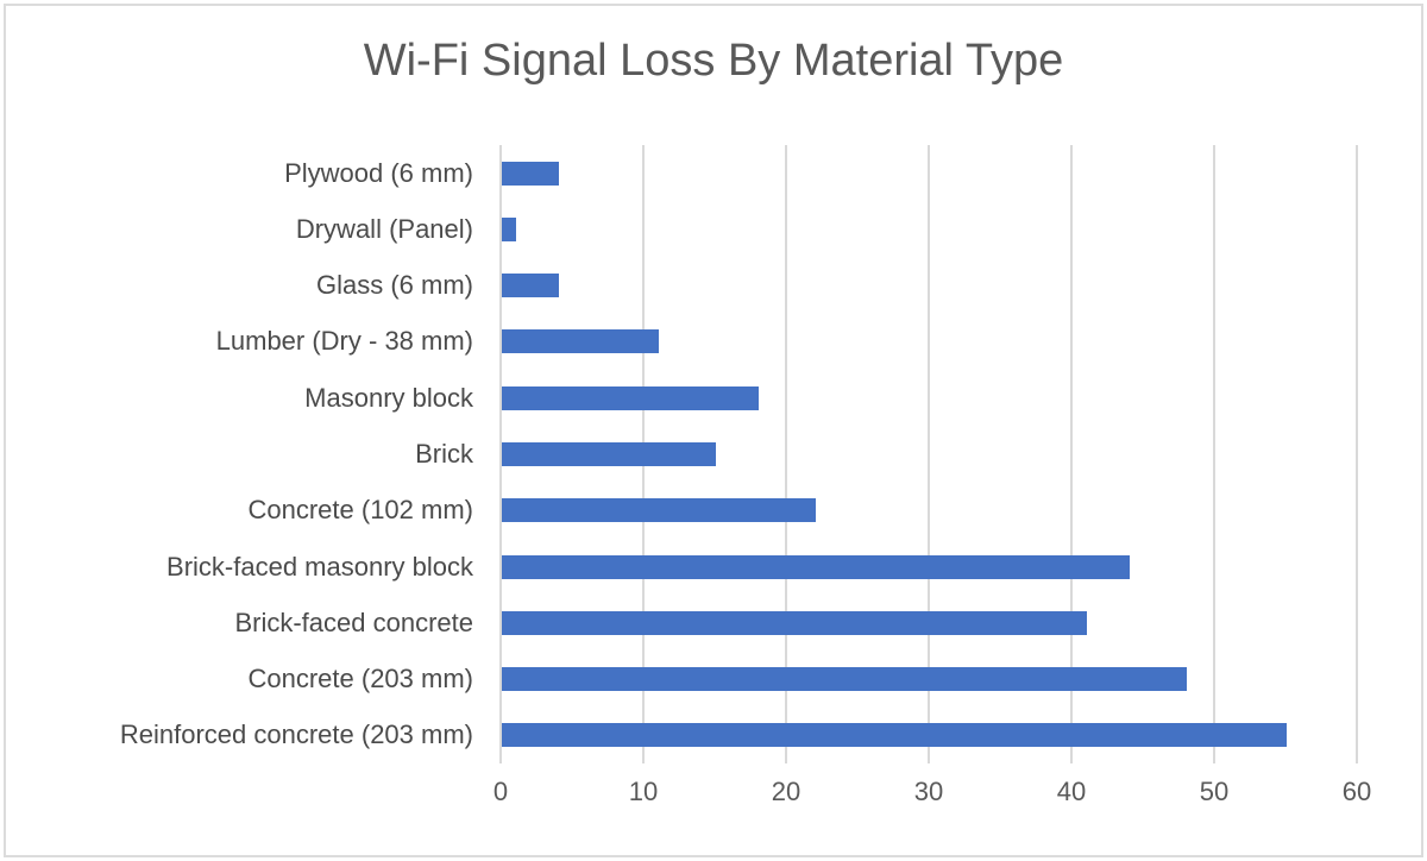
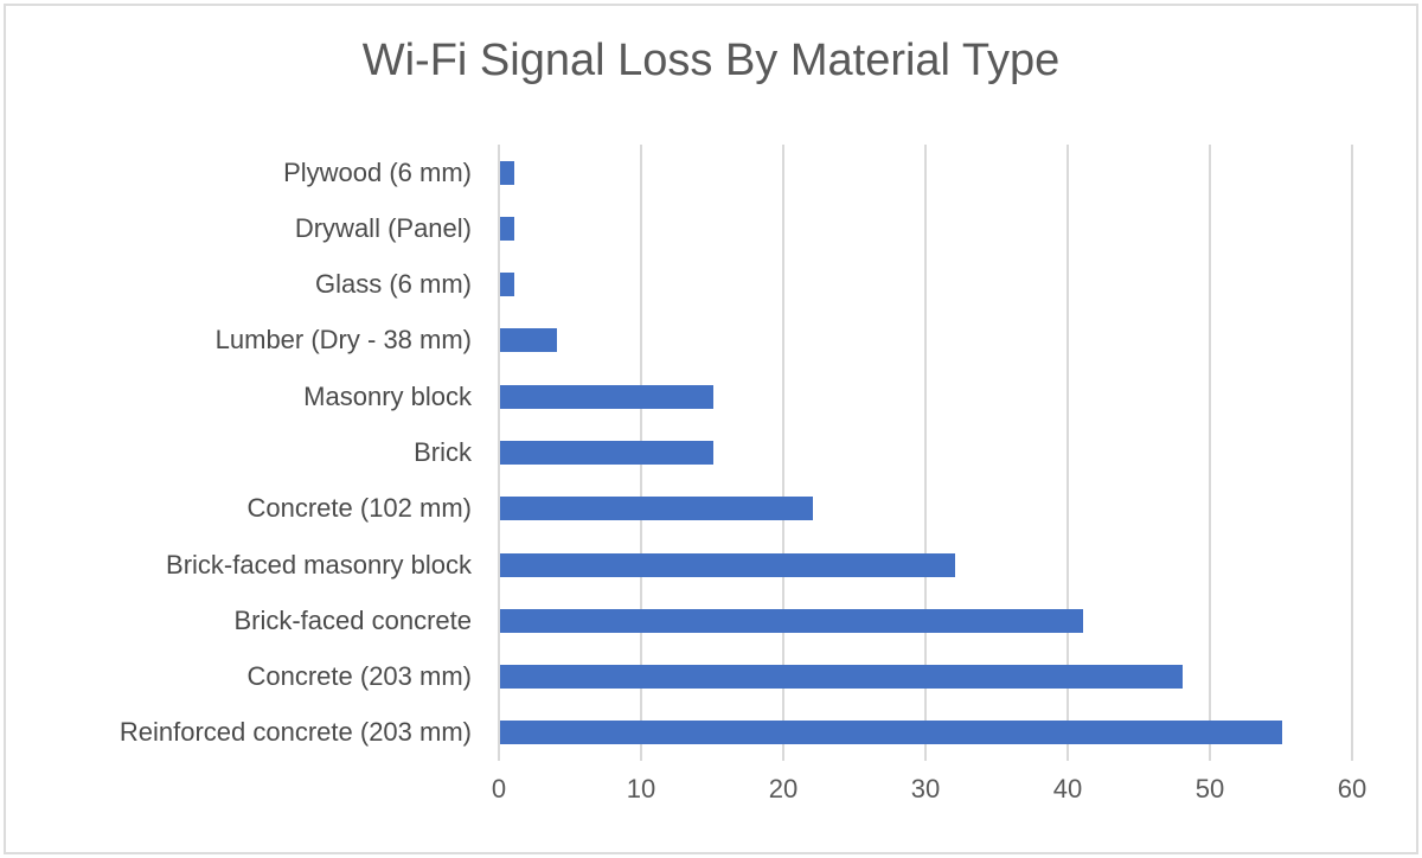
Plywood (6 mm): 4 -> 1
Glass (6 mm): 4 -> 1
Lumber (Dry - 38 mm): 11 -> 4
Masonry block: 18 -> 15
Brick-faced masonry block: 44 -> 32
